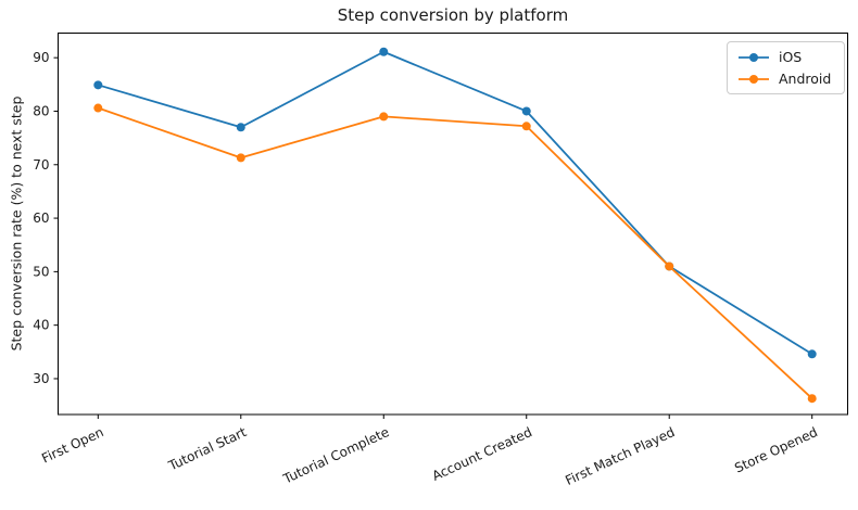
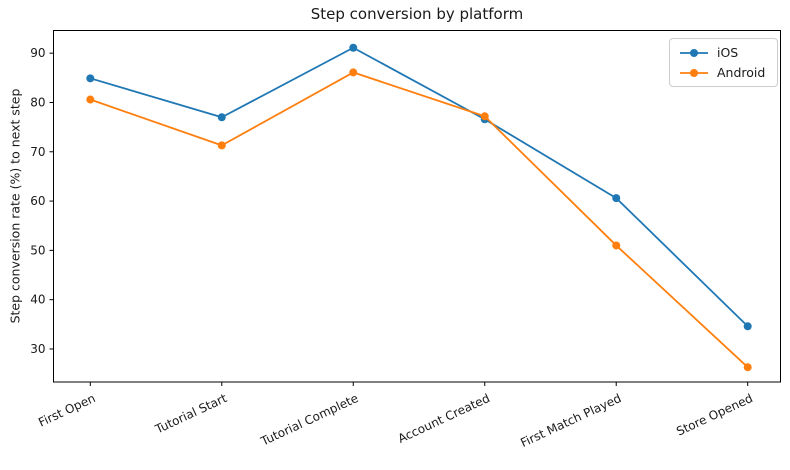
Android/Tutorial Complete: 79 -> 86
iOS/Account Created: 80 -> 77
iOS/First Match Played: 51 -> 61
